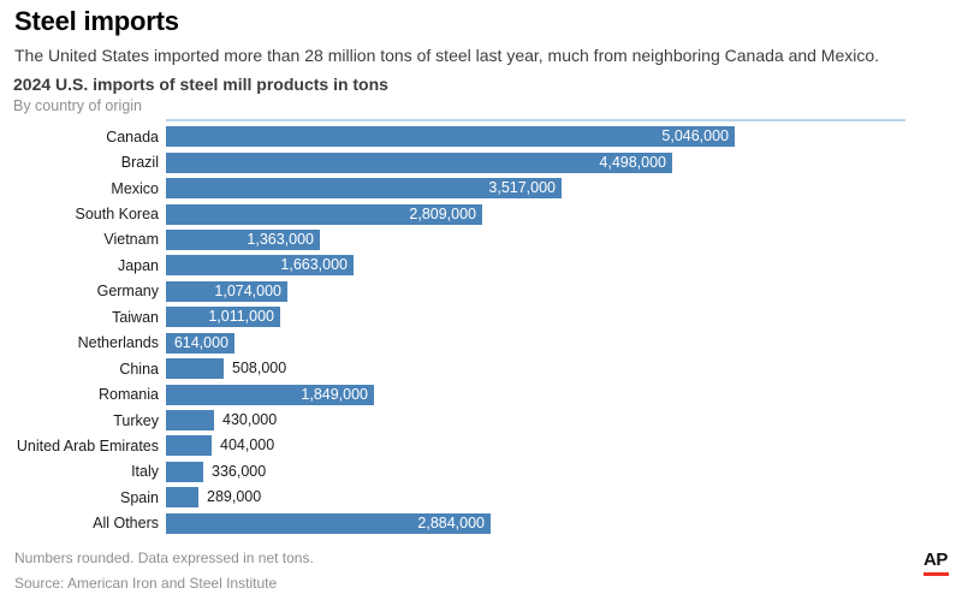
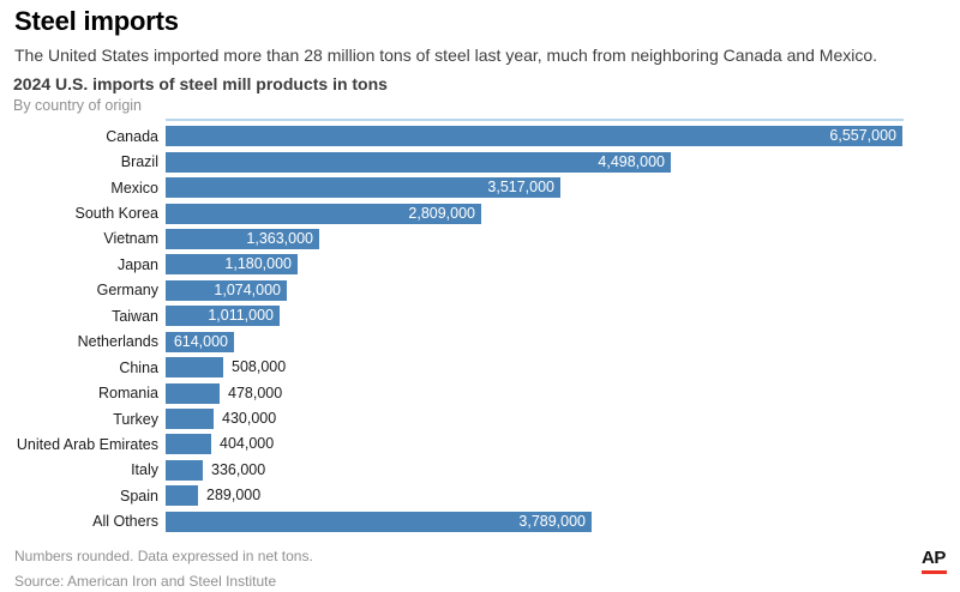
Canada: 5,046,000 -> 6,557,000
Japan: 1,663,000 -> 1,180,000
Romania: 1,849,000 -> 478,000
All Others: 2,884,000 -> 3,789,000
